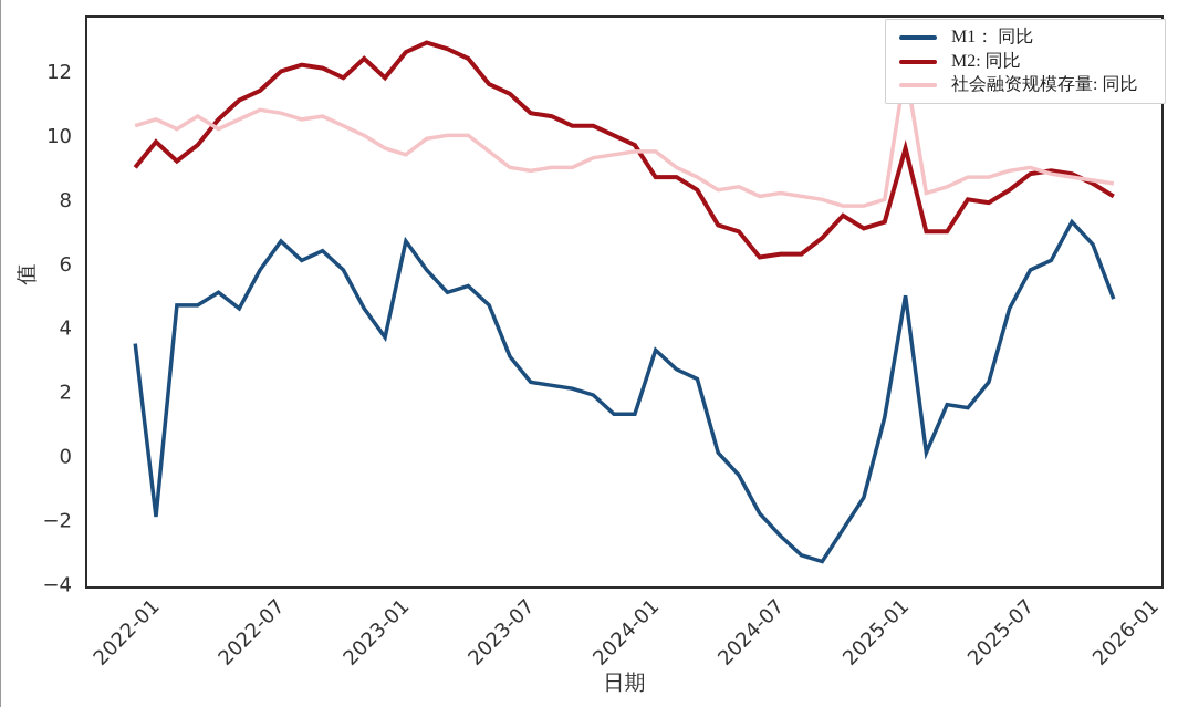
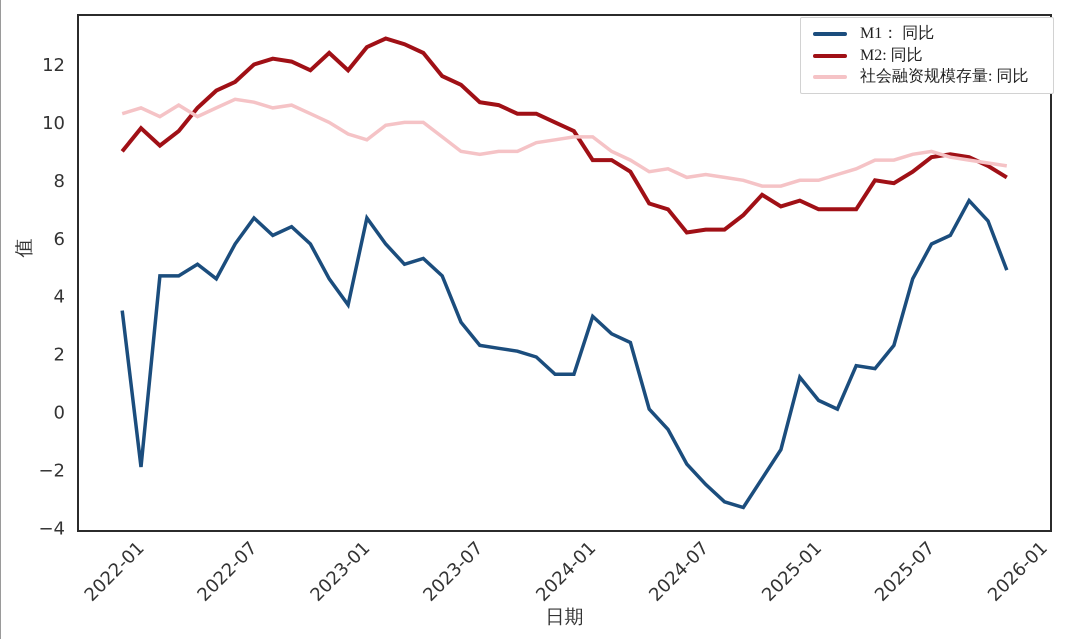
M1： 同比/2025-01: 5.0 -> 0.4
M2: 同比/2025-01: 9.6 -> 7.0
社会融资规模存量: 同比/2025-01: 12.1 -> 8.0
